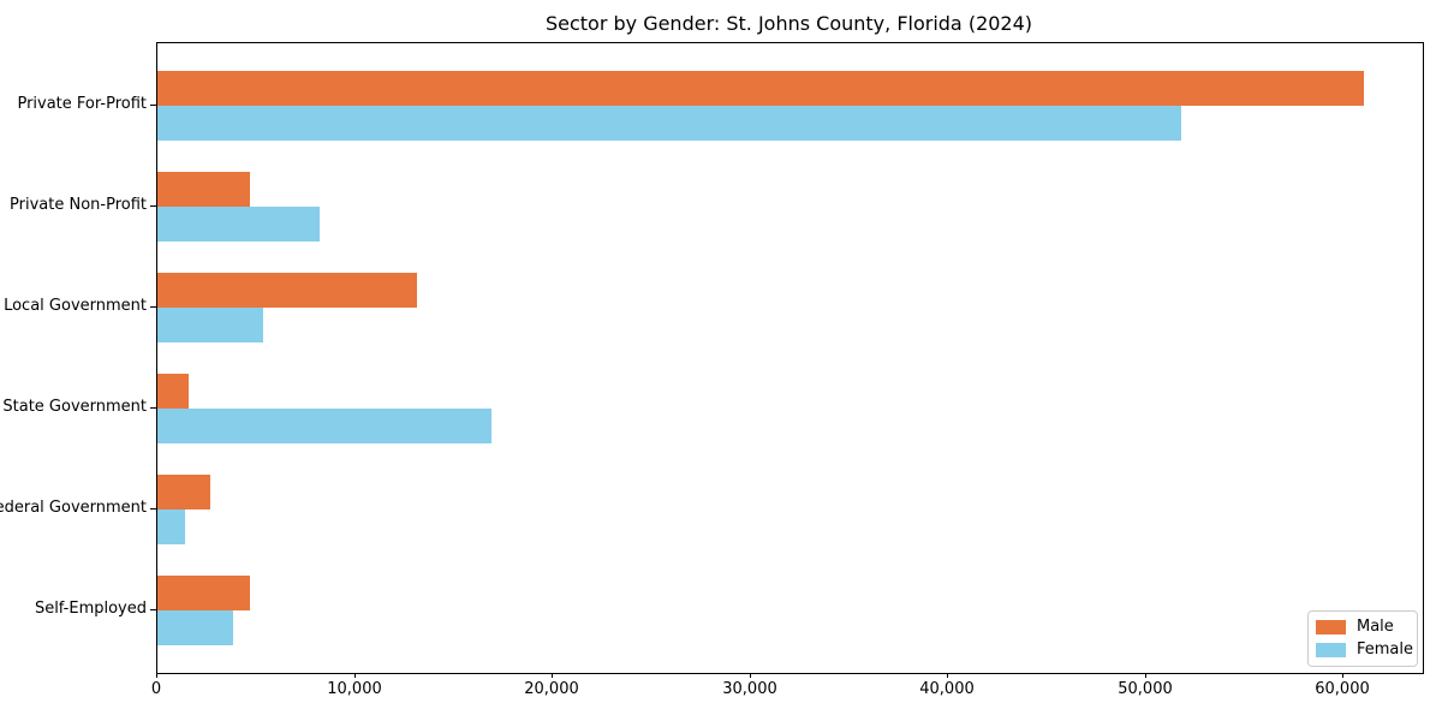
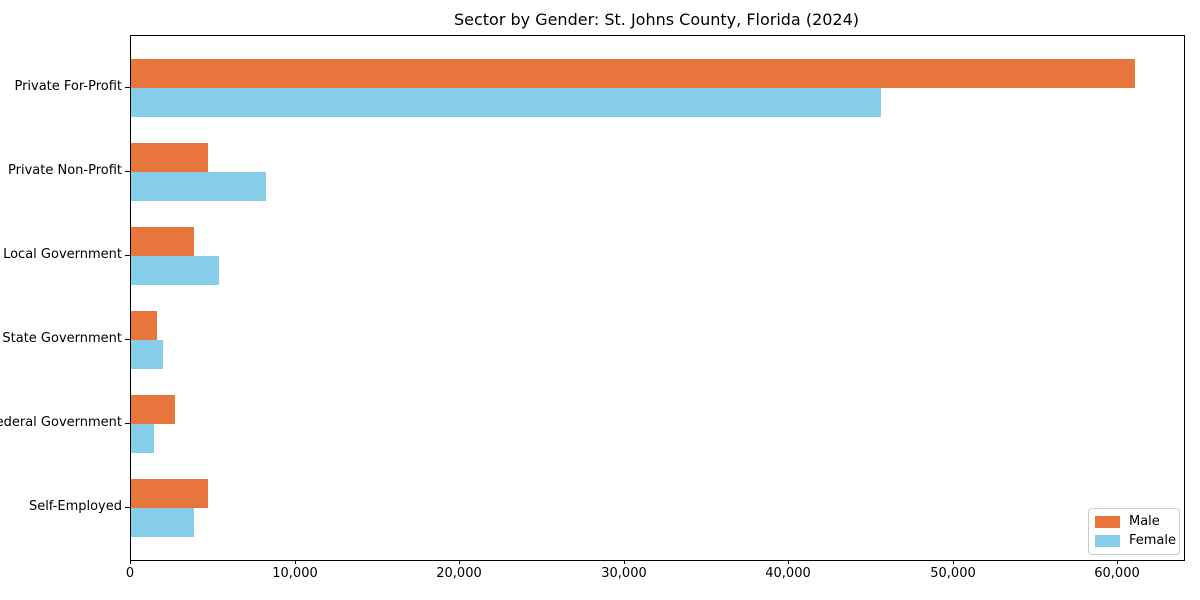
Female/Private For-Profit: 51800 -> 45600
Male/Local Government: 13100 -> 3800
Female/State Government: 16900 -> 2000
